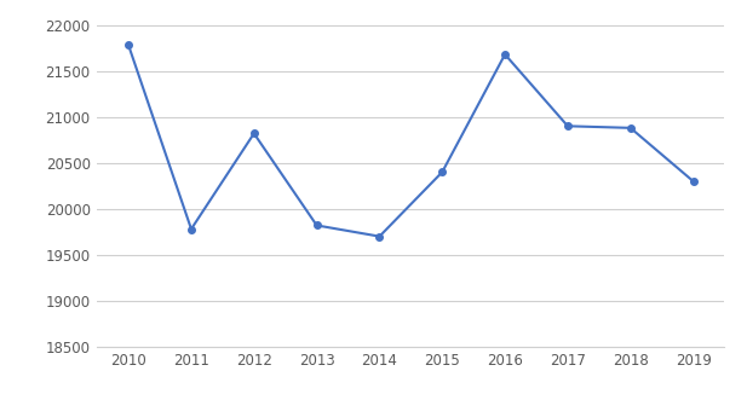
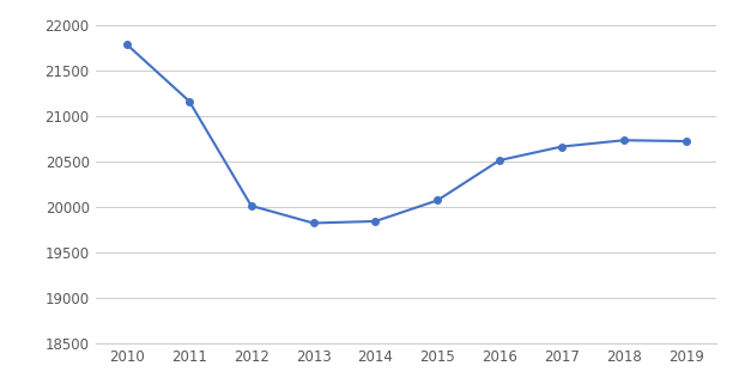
2011: 19780 -> 21160
2012: 20820 -> 20010
2014: 19700 -> 19840
2015: 20400 -> 20070
2016: 21680 -> 20510
2017: 20900 -> 20660
2018: 20880 -> 20730
2019: 20300 -> 20720
